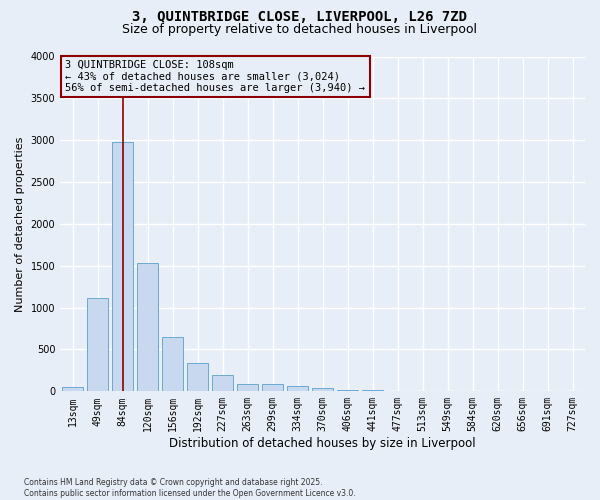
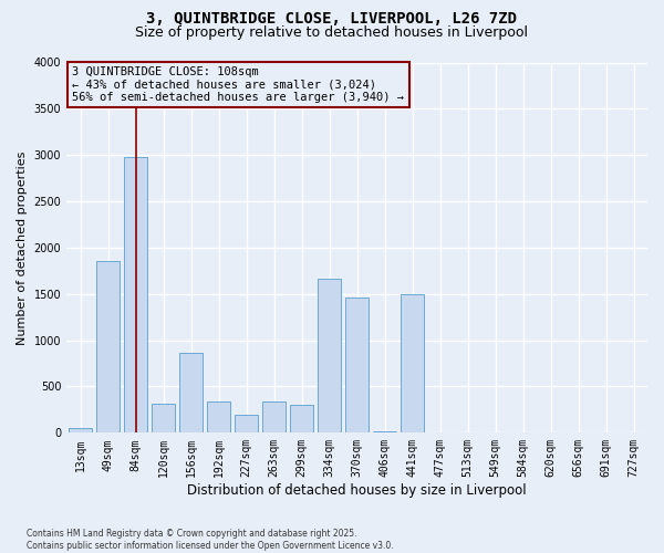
49sqm: 1110 -> 1860
120sqm: 1530 -> 320
156sqm: 650 -> 860
263sqm: 90 -> 340
299sqm: 90 -> 300
334sqm: 60 -> 1660
370sqm: 40 -> 1460
441sqm: 10 -> 1500
